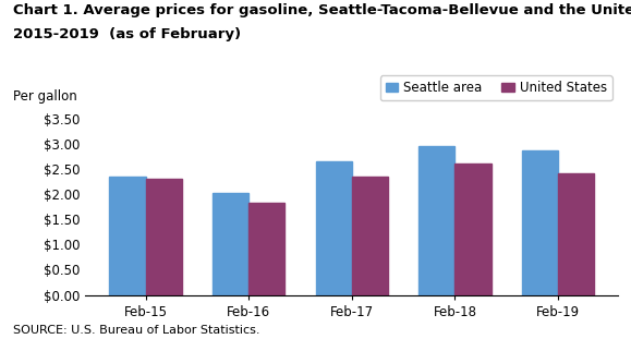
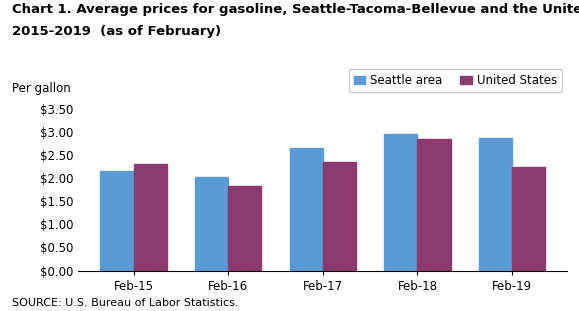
Seattle area/Feb-15: $2.36 -> $2.15
United States/Feb-18: $2.62 -> $2.85
United States/Feb-19: $2.41 -> $2.25
